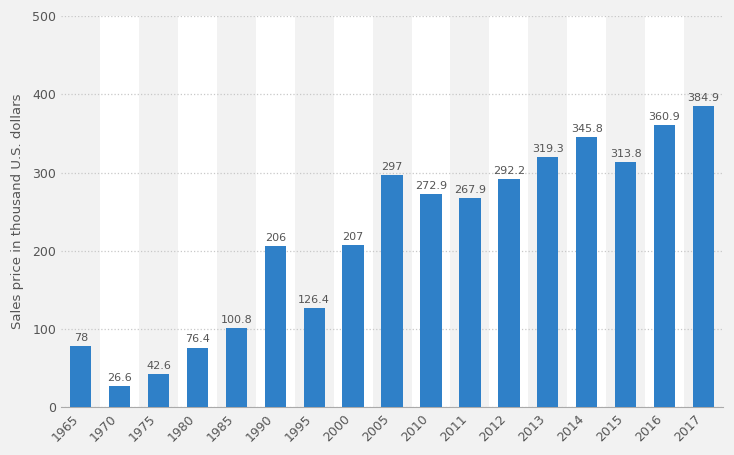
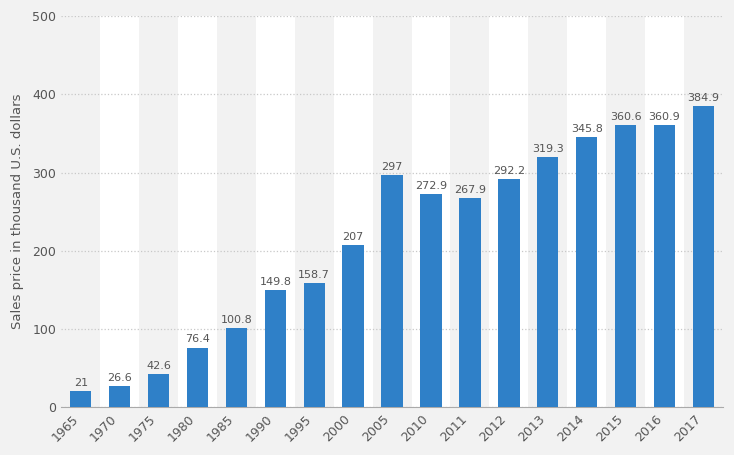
1965: 78 -> 21
1990: 206 -> 149.8
1995: 126.4 -> 158.7
2015: 313.8 -> 360.6
